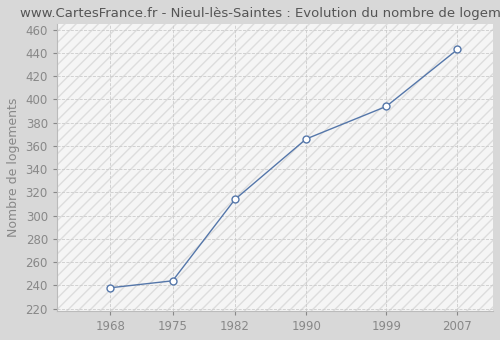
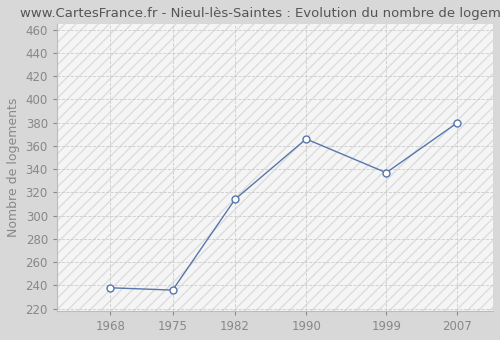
1975: 244 -> 236
1999: 394 -> 337
2007: 443 -> 380
